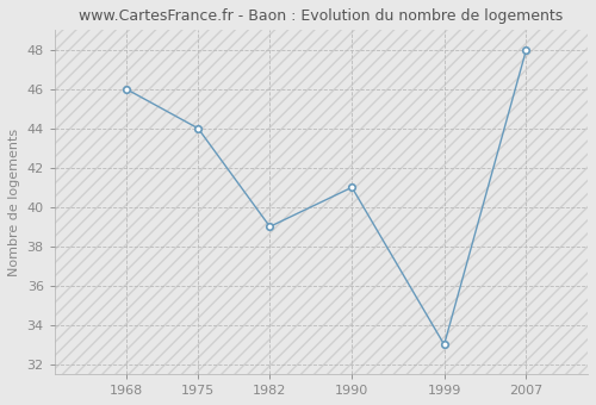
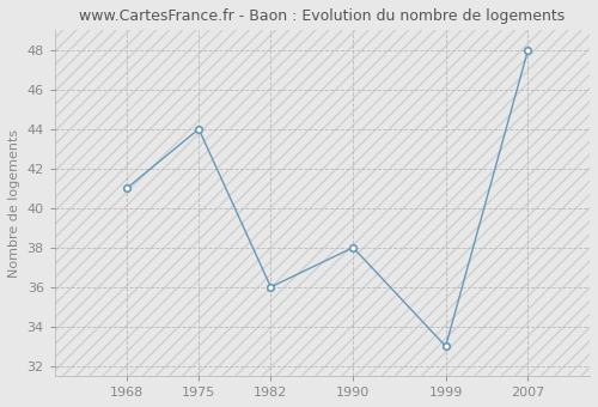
1968: 46 -> 41
1982: 39 -> 36
1990: 41 -> 38
